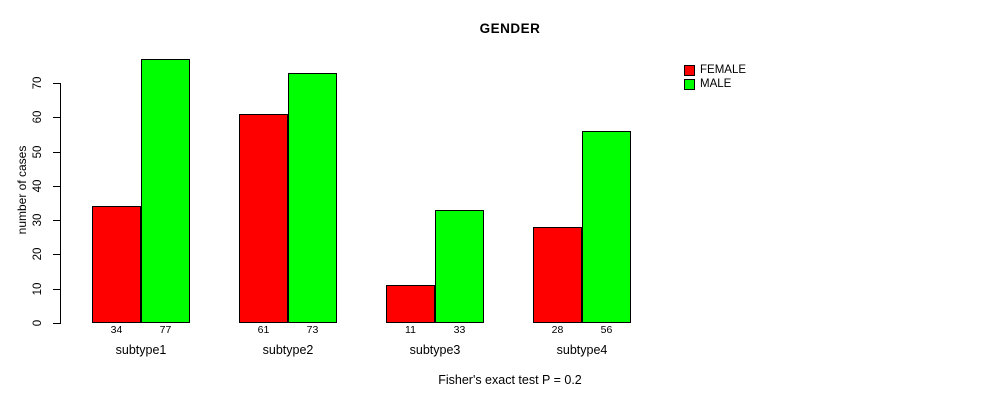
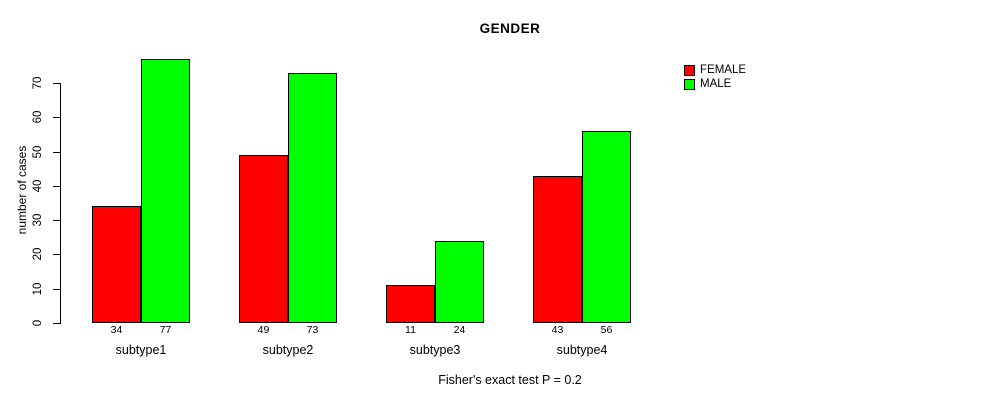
FEMALE/subtype2: 61 -> 49
MALE/subtype3: 33 -> 24
FEMALE/subtype4: 28 -> 43
